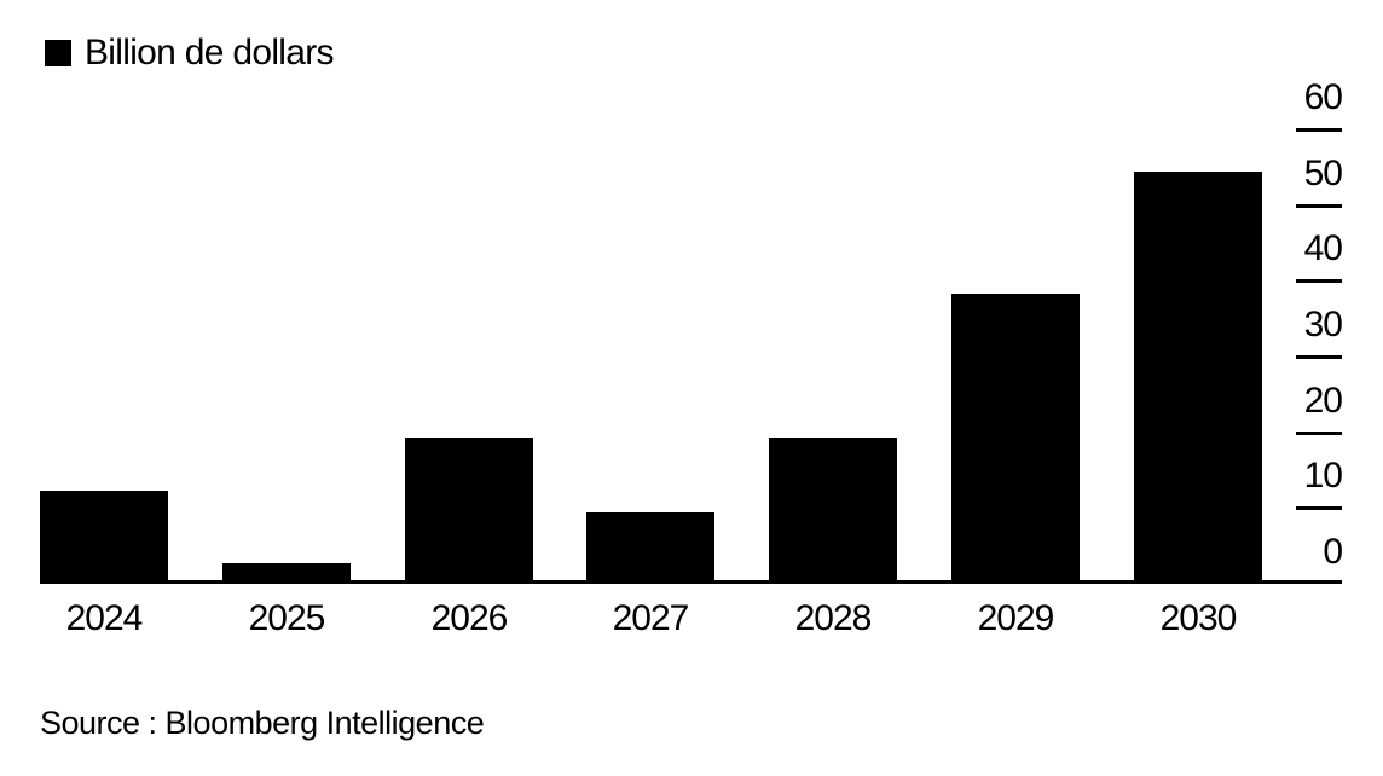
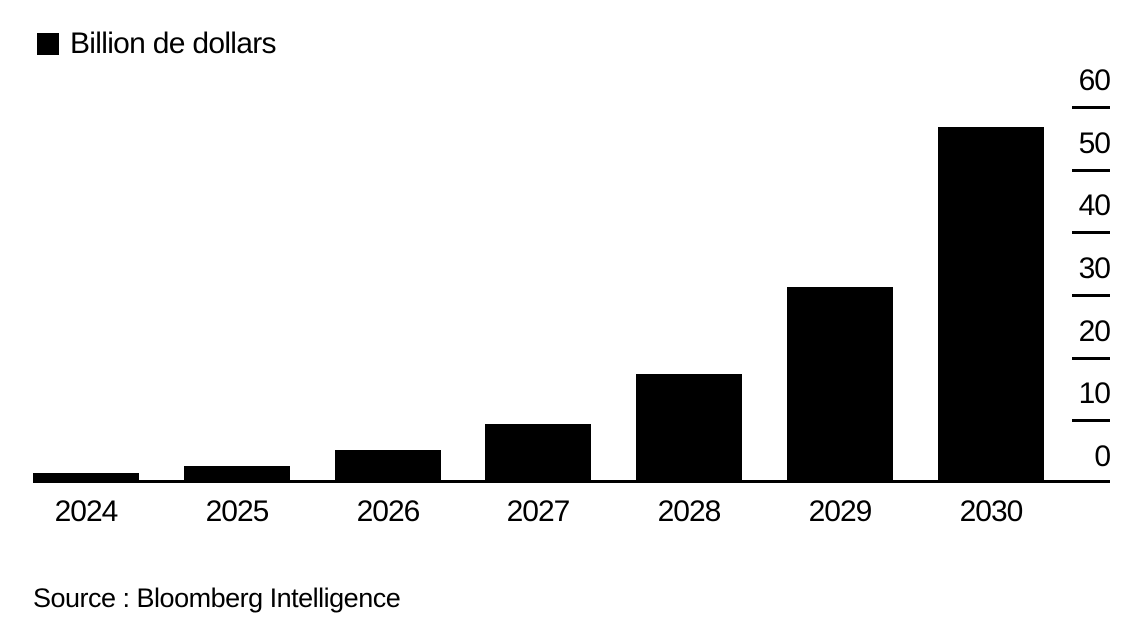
2024: 12 -> 1
2026: 19 -> 5
2028: 19 -> 17
2029: 38 -> 31
2030: 54 -> 56
